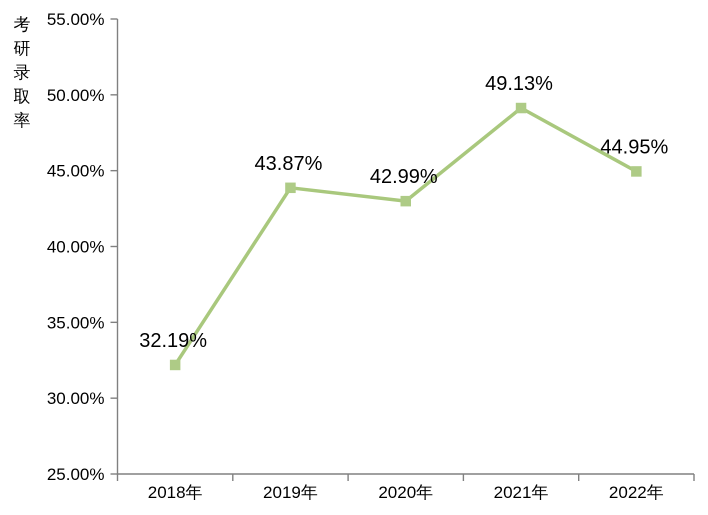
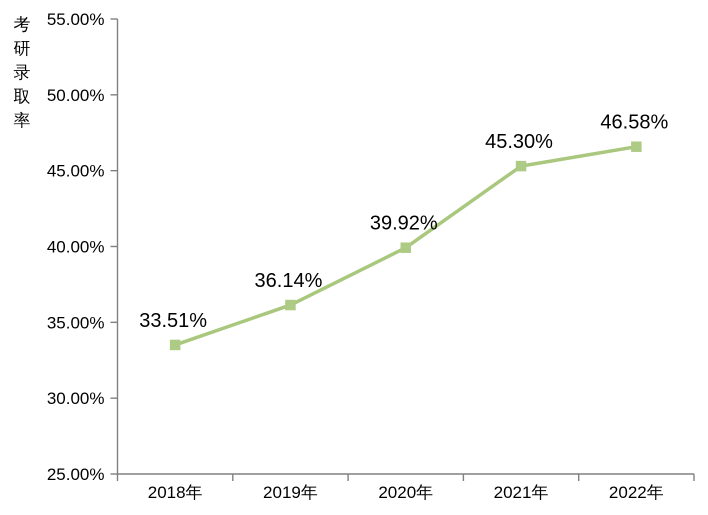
2018年: 32.19% -> 33.51%
2019年: 43.87% -> 36.14%
2020年: 42.99% -> 39.92%
2021年: 49.13% -> 45.30%
2022年: 44.95% -> 46.58%
